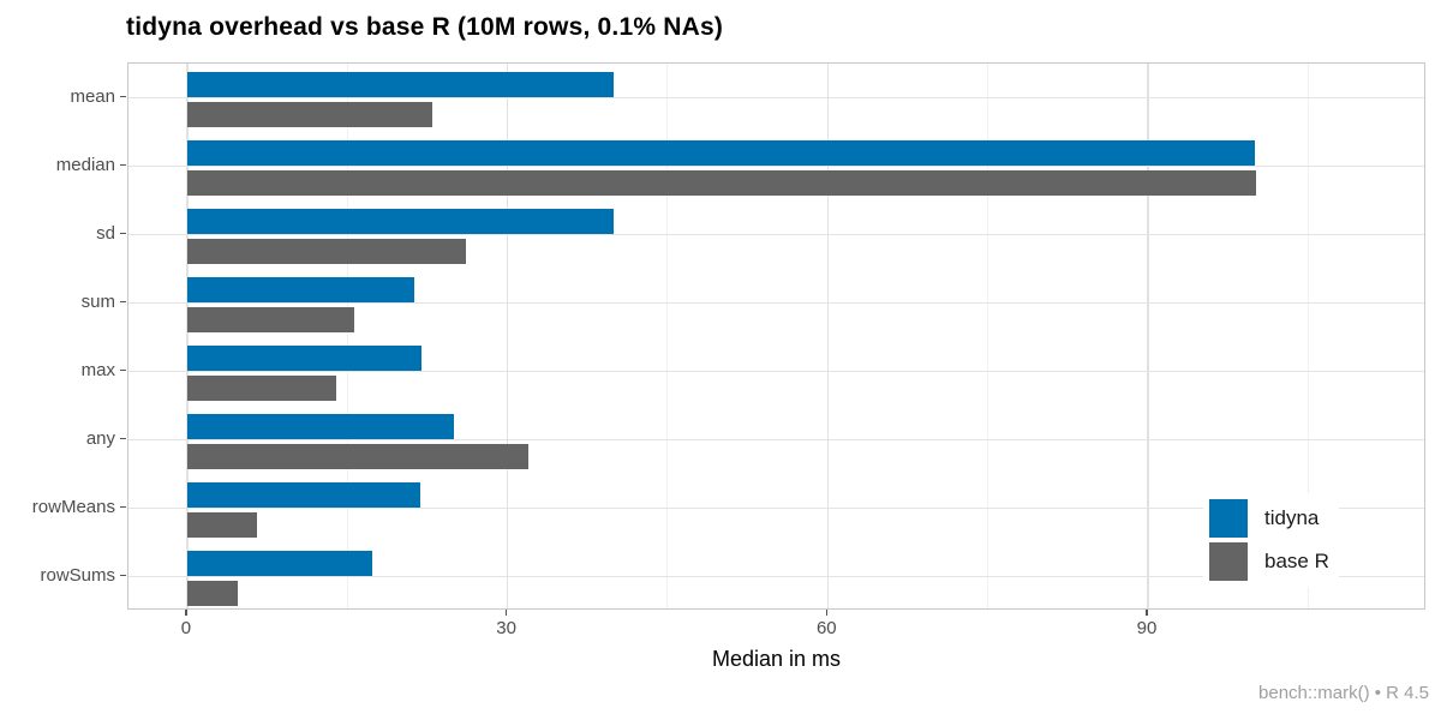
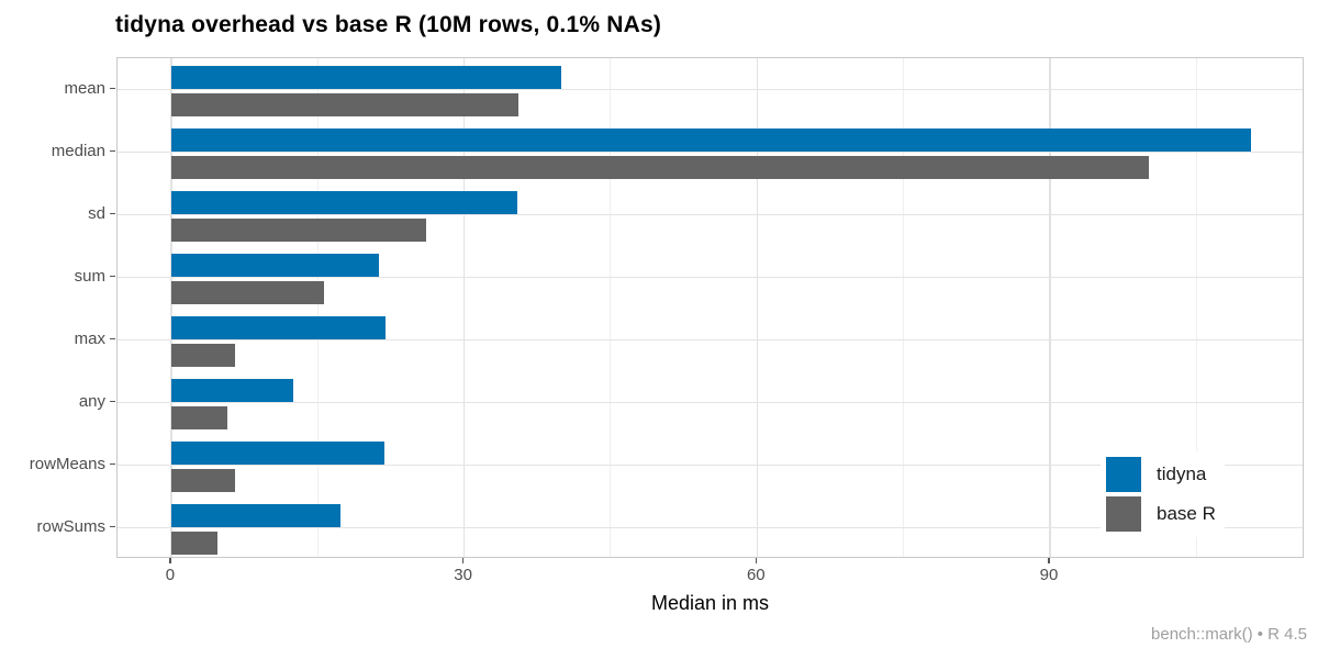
base R/mean: 23 -> 36
tidyna/median: 100 -> 111
tidyna/sd: 40 -> 35
base R/max: 14 -> 6
tidyna/any: 25 -> 12
base R/any: 32 -> 6
